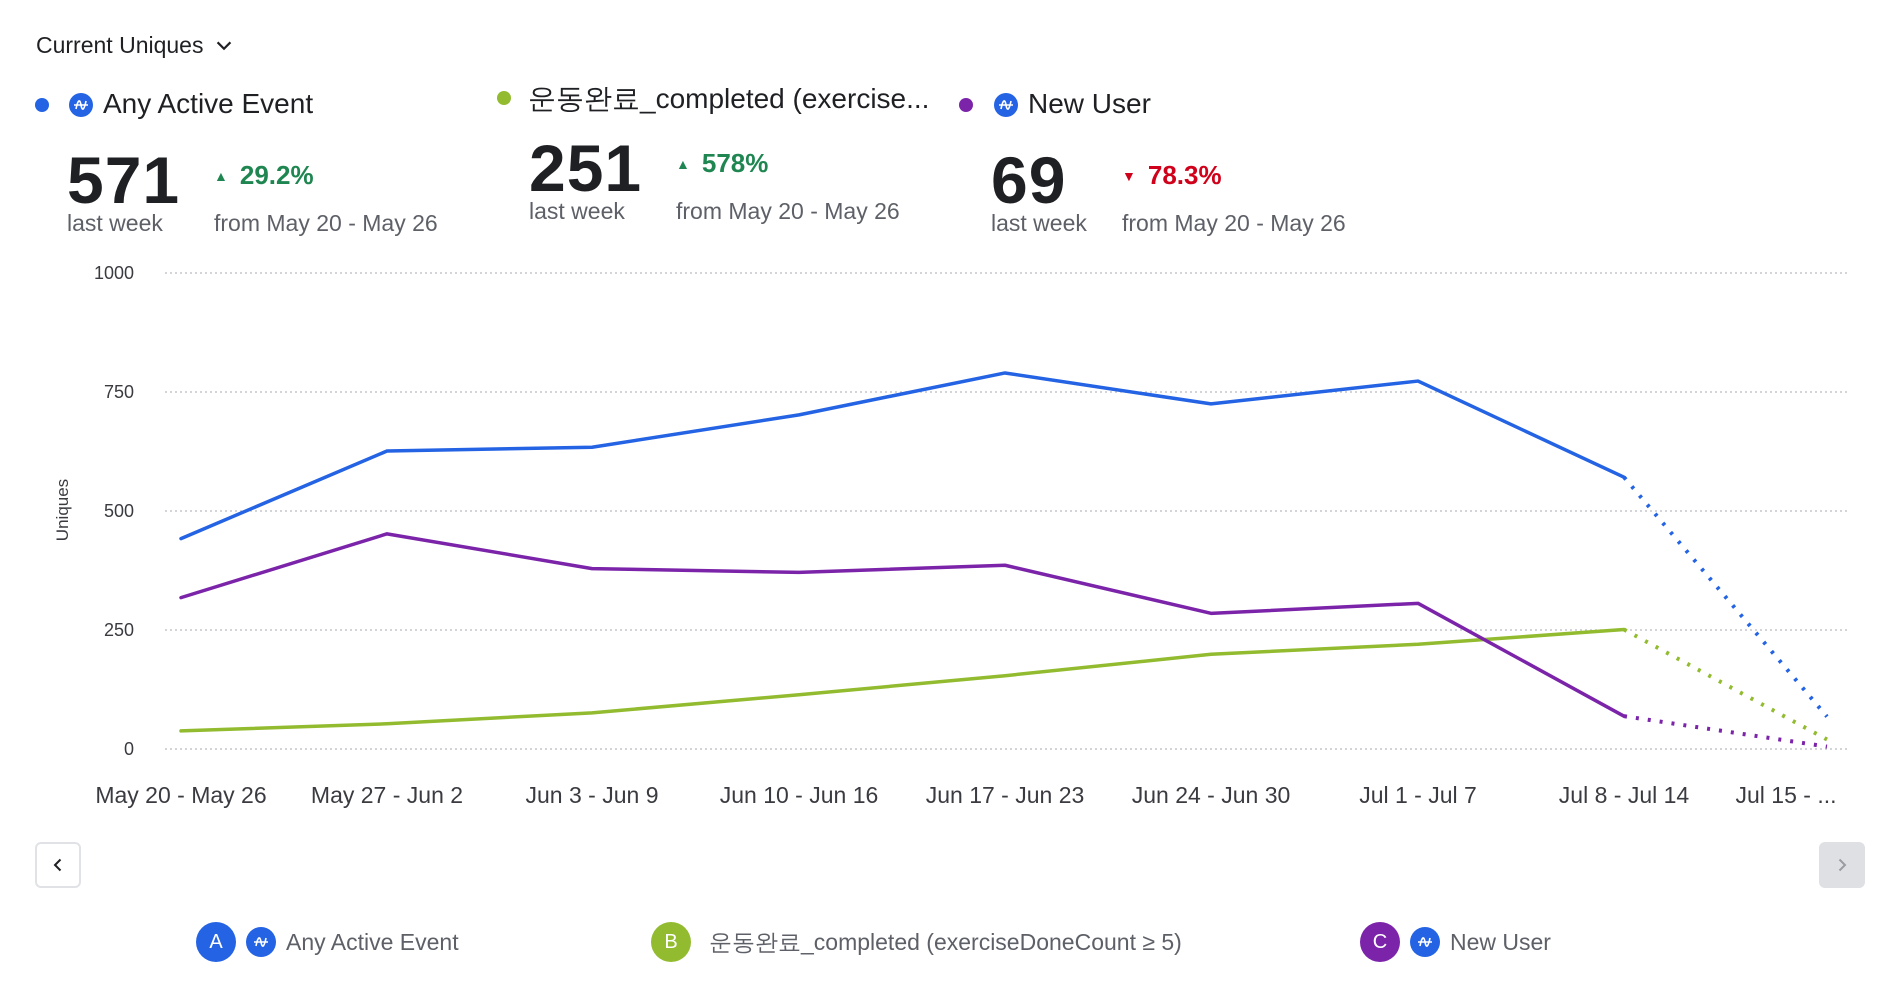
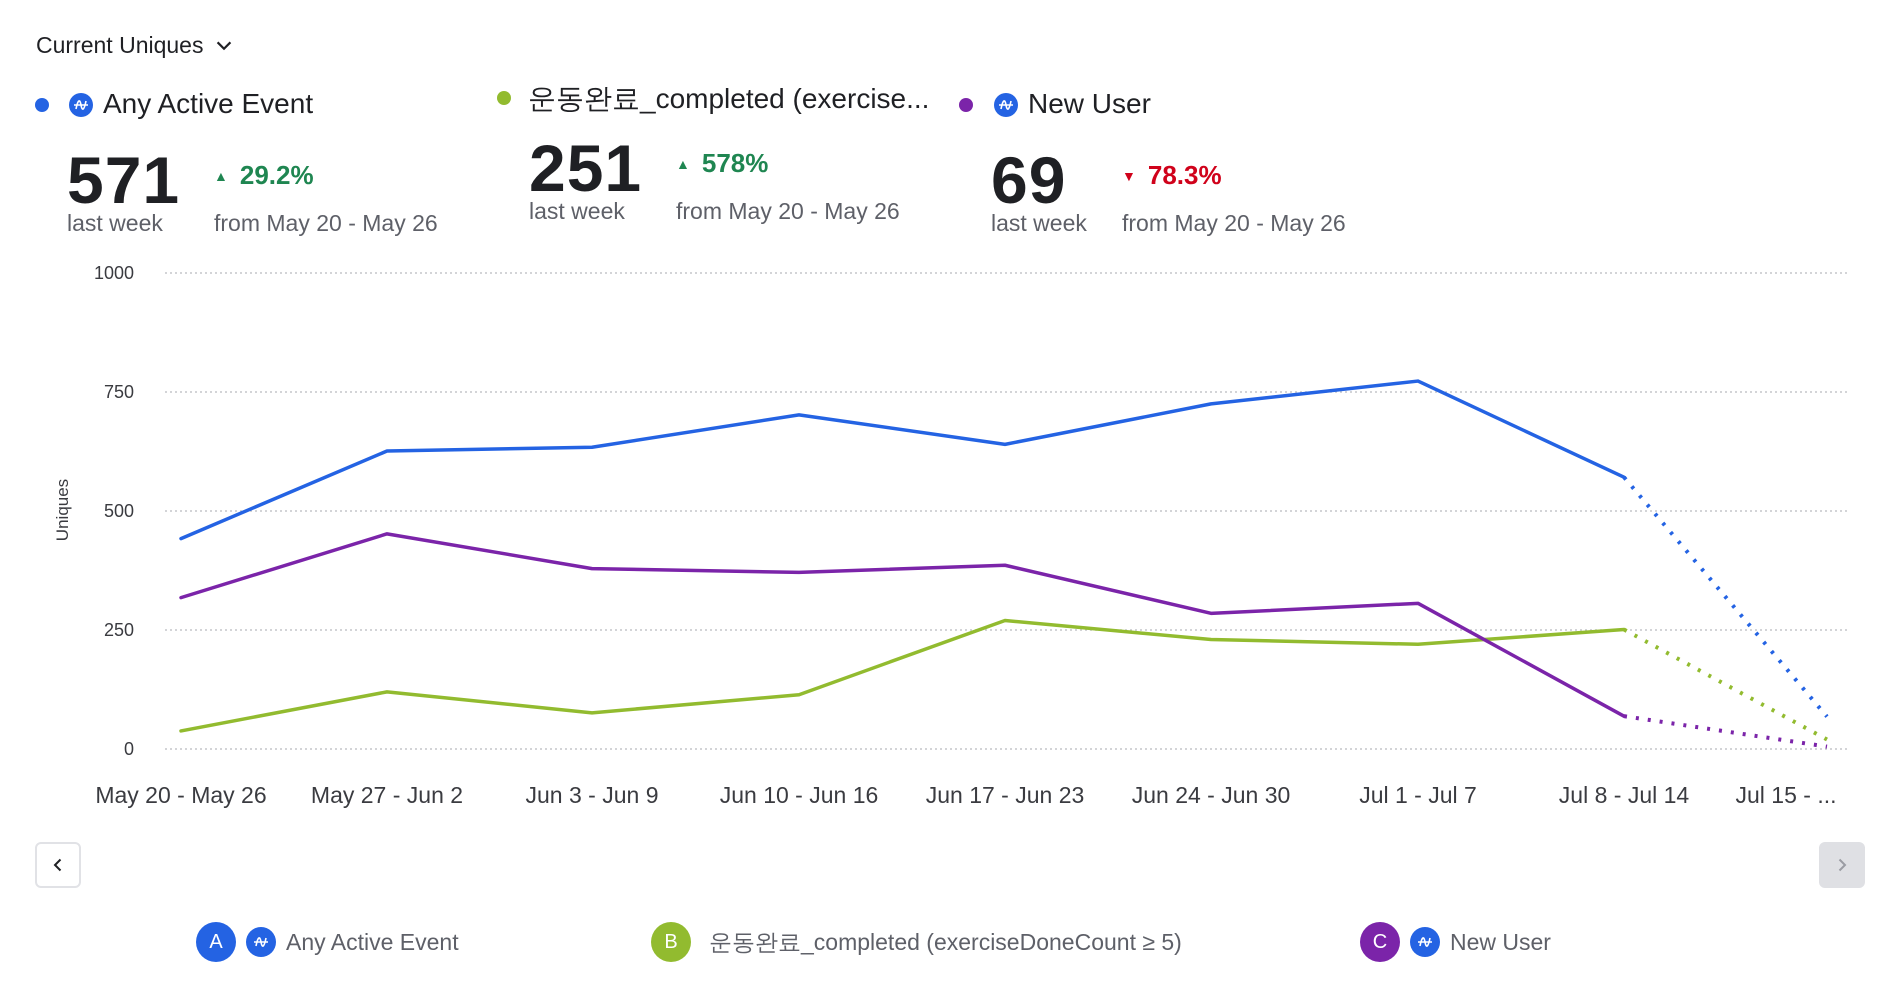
운동완료_completed (exerciseDoneCount ≥ 5)/May 27 - Jun 2: 50 -> 120
Any Active Event/Jun 17 - Jun 23: 790 -> 640
운동완료_completed (exerciseDoneCount ≥ 5)/Jun 17 - Jun 23: 150 -> 270
운동완료_completed (exerciseDoneCount ≥ 5)/Jun 24 - Jun 30: 200 -> 230
